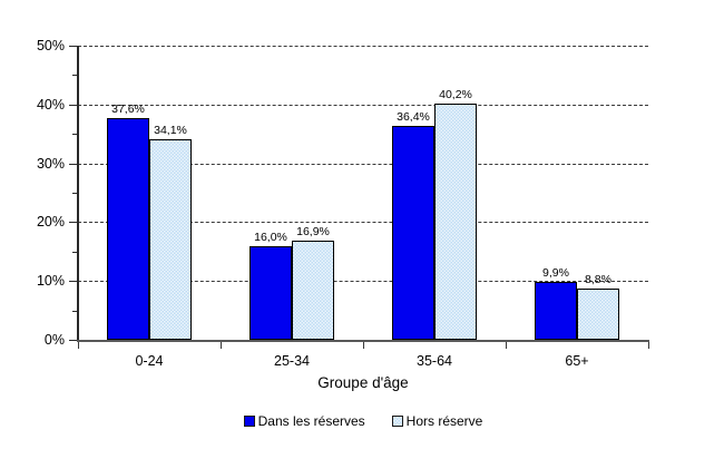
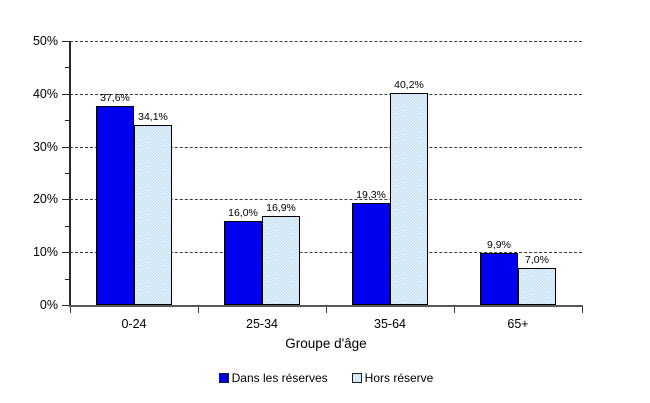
Dans les réserves/35-64: 36,4% -> 19,3%
Hors réserve/65+: 8,8% -> 7,0%
